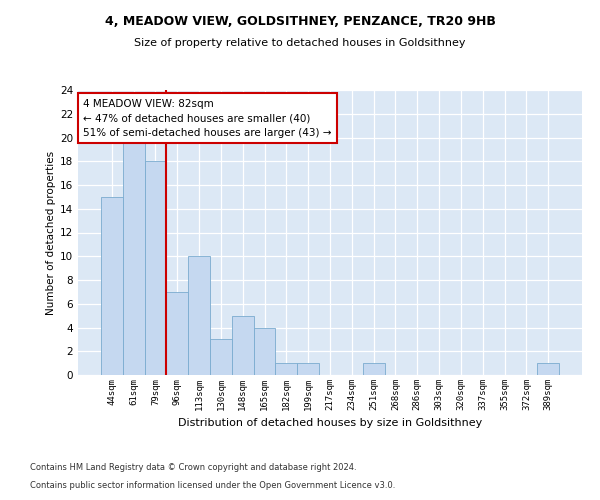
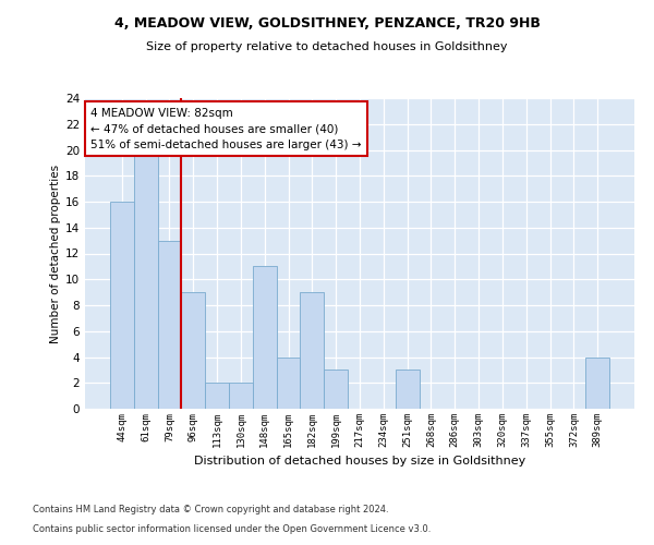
44sqm: 15 -> 16
79sqm: 18 -> 13
96sqm: 7 -> 9
113sqm: 10 -> 2
130sqm: 3 -> 2
148sqm: 5 -> 11
182sqm: 1 -> 9
199sqm: 1 -> 3
251sqm: 1 -> 3
389sqm: 1 -> 4
